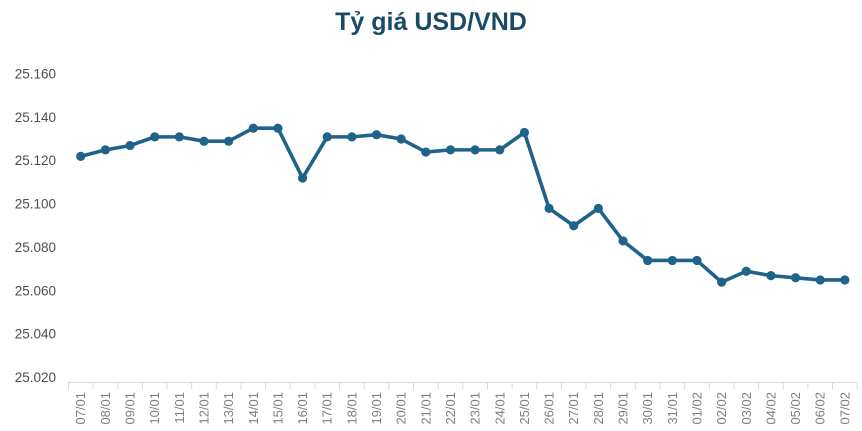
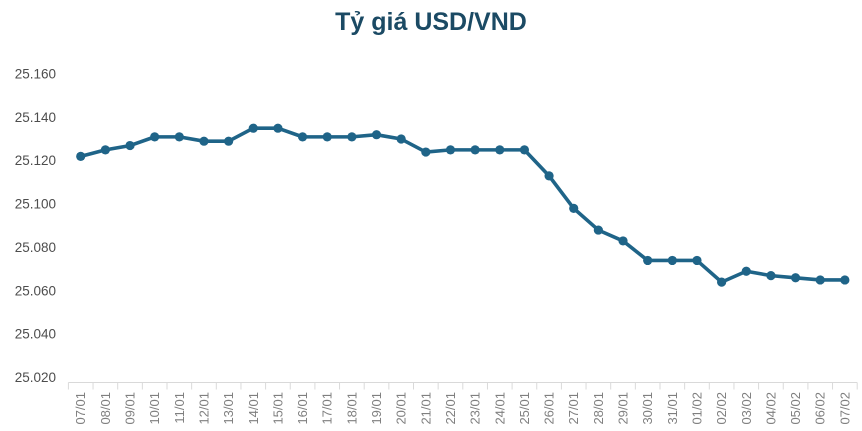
16/01: 25112 -> 25131
25/01: 25133 -> 25125
26/01: 25098 -> 25113
27/01: 25090 -> 25098
28/01: 25098 -> 25088
